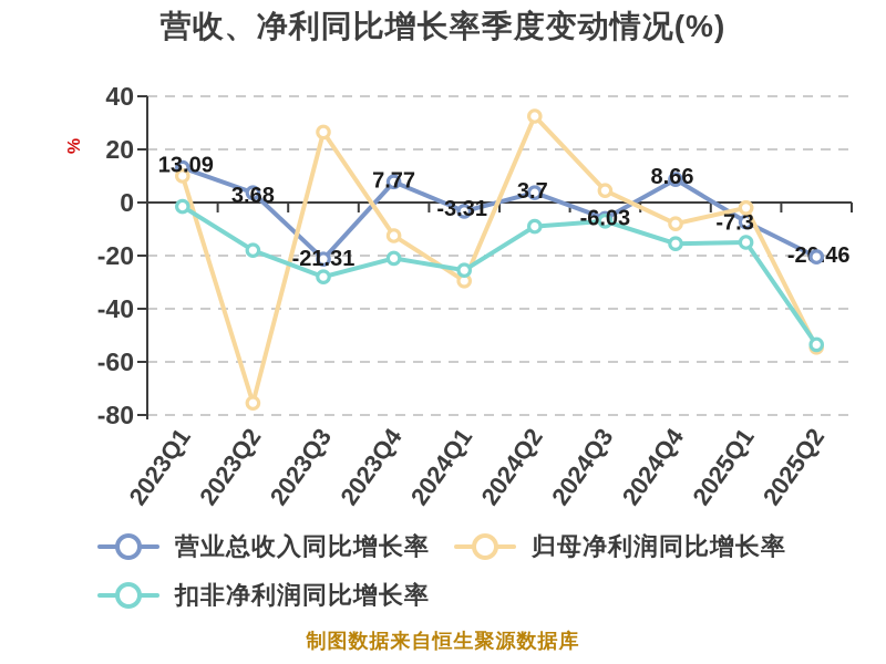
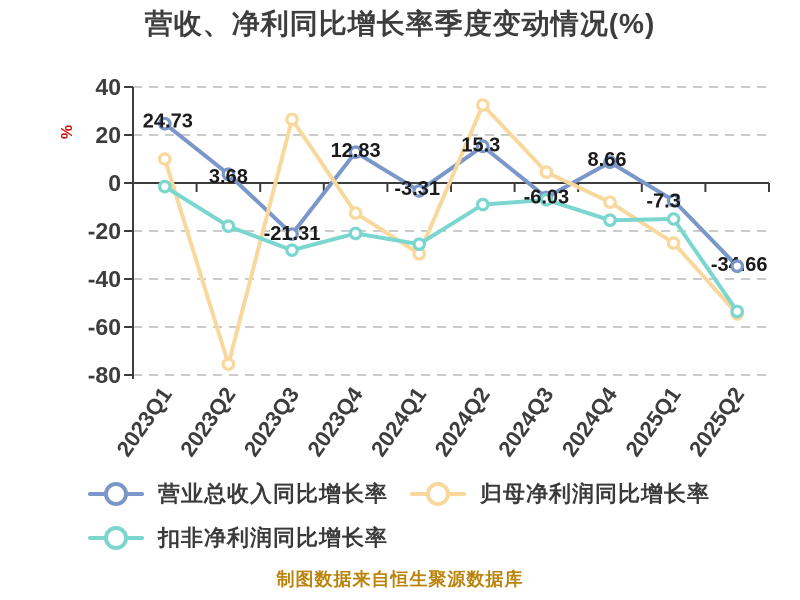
营业总收入同比增长率/2023Q1: 13.09 -> 24.73
营业总收入同比增长率/2023Q4: 7.77 -> 12.83
营业总收入同比增长率/2024Q2: 3.7 -> 15.3
归母净利润同比增长率/2025Q1: -2 -> -25
营业总收入同比增长率/2025Q2: -20.46 -> -34.66
